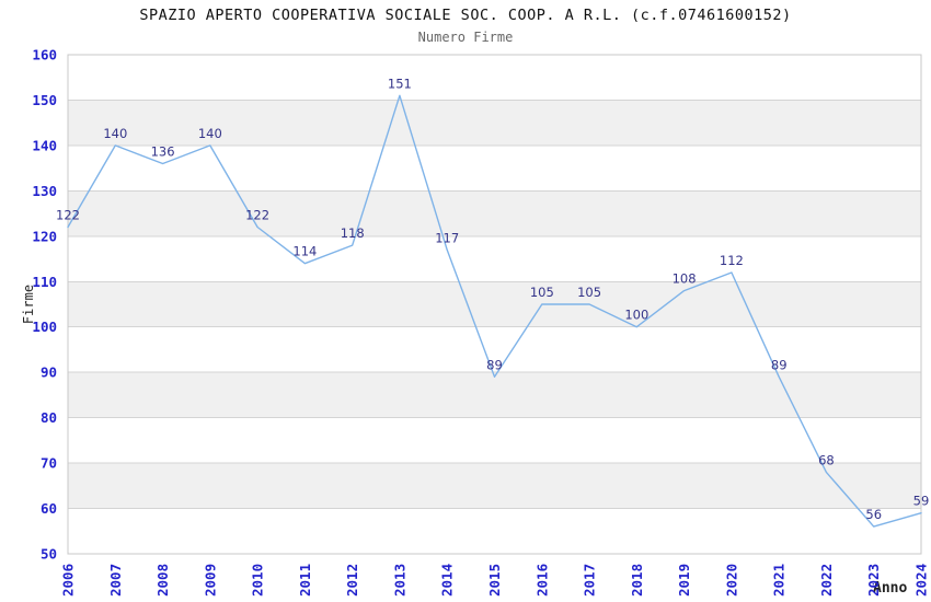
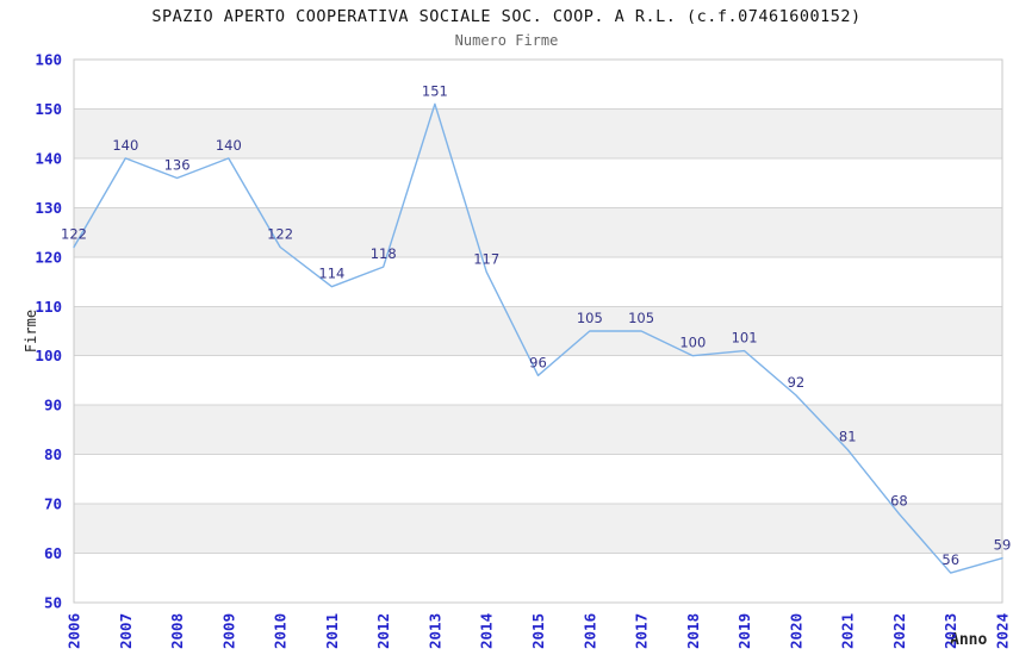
2015: 89 -> 96
2019: 108 -> 101
2020: 112 -> 92
2021: 89 -> 81
